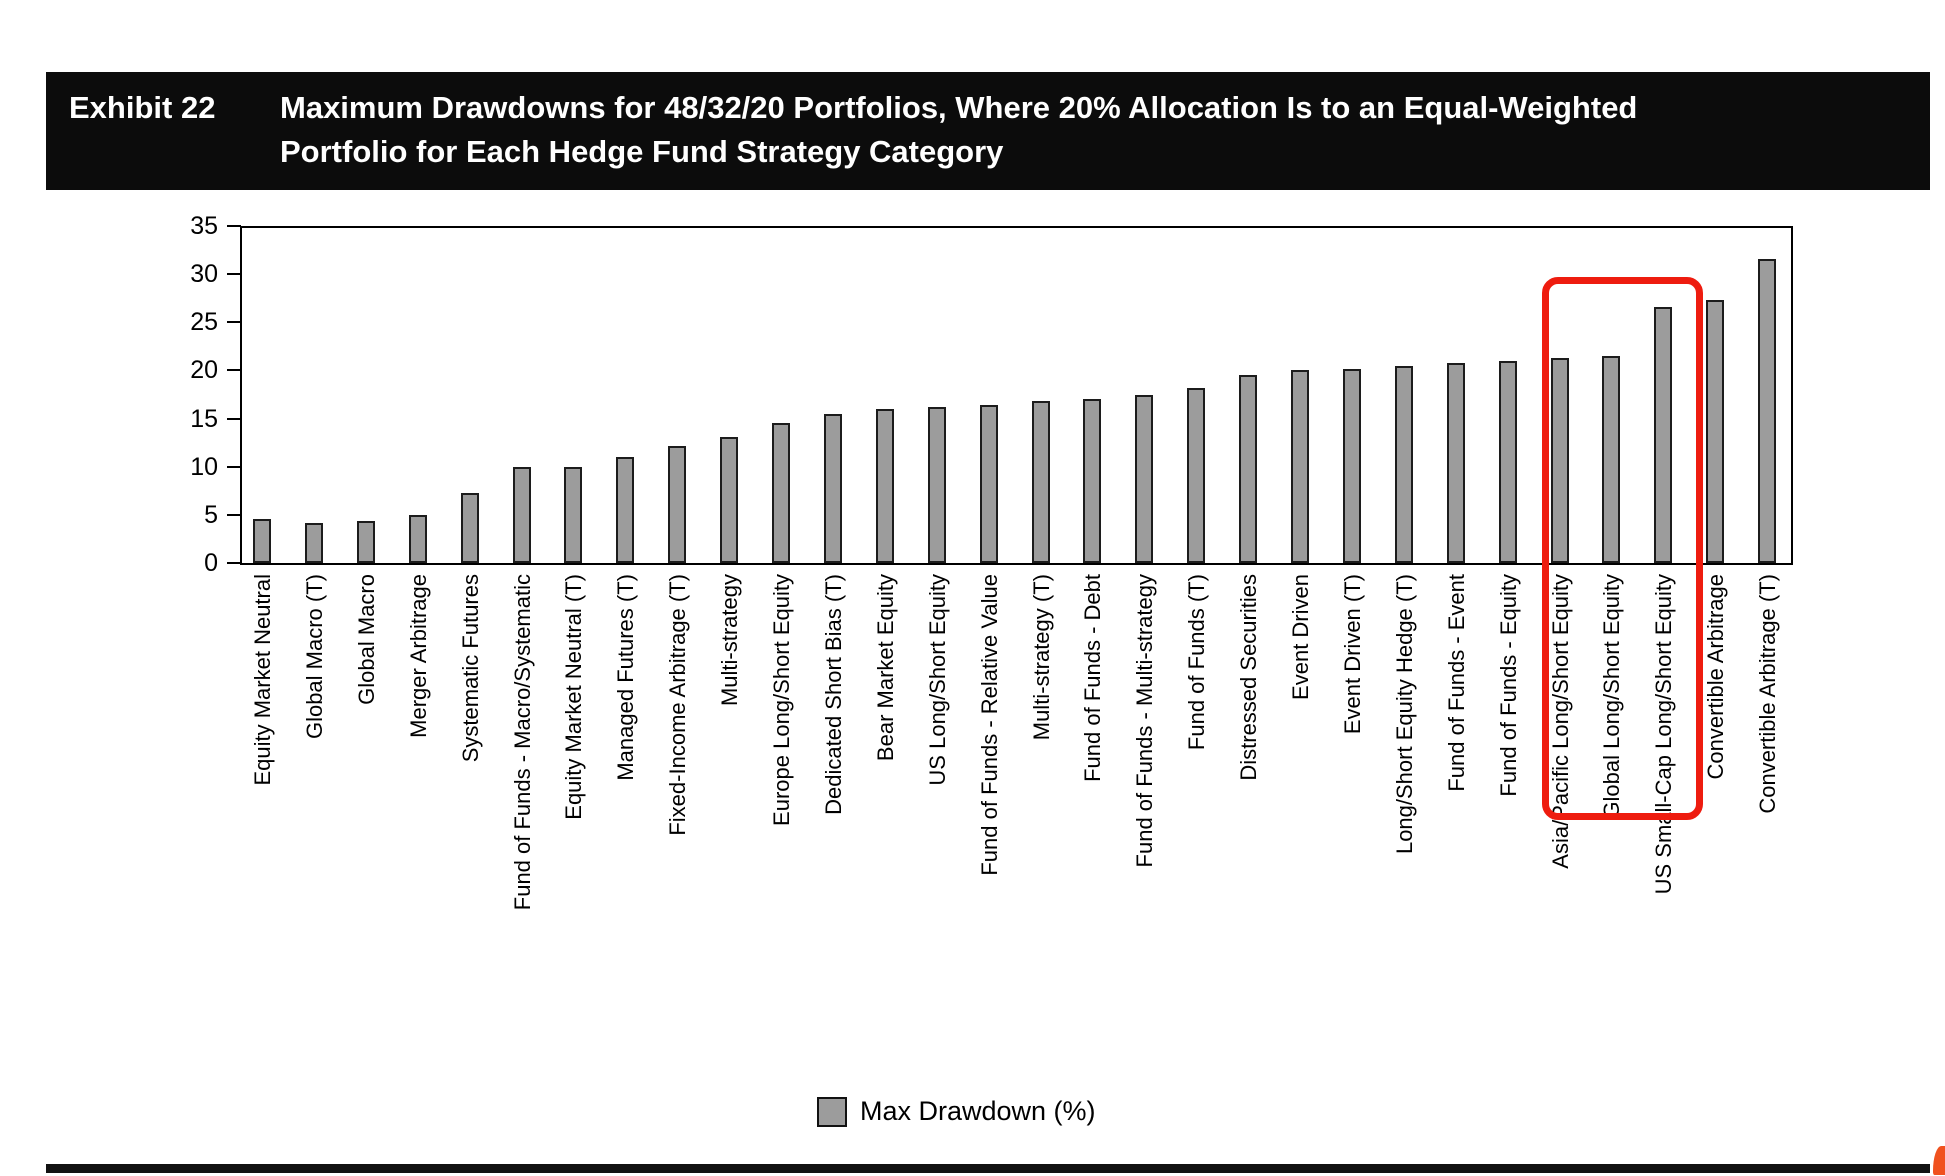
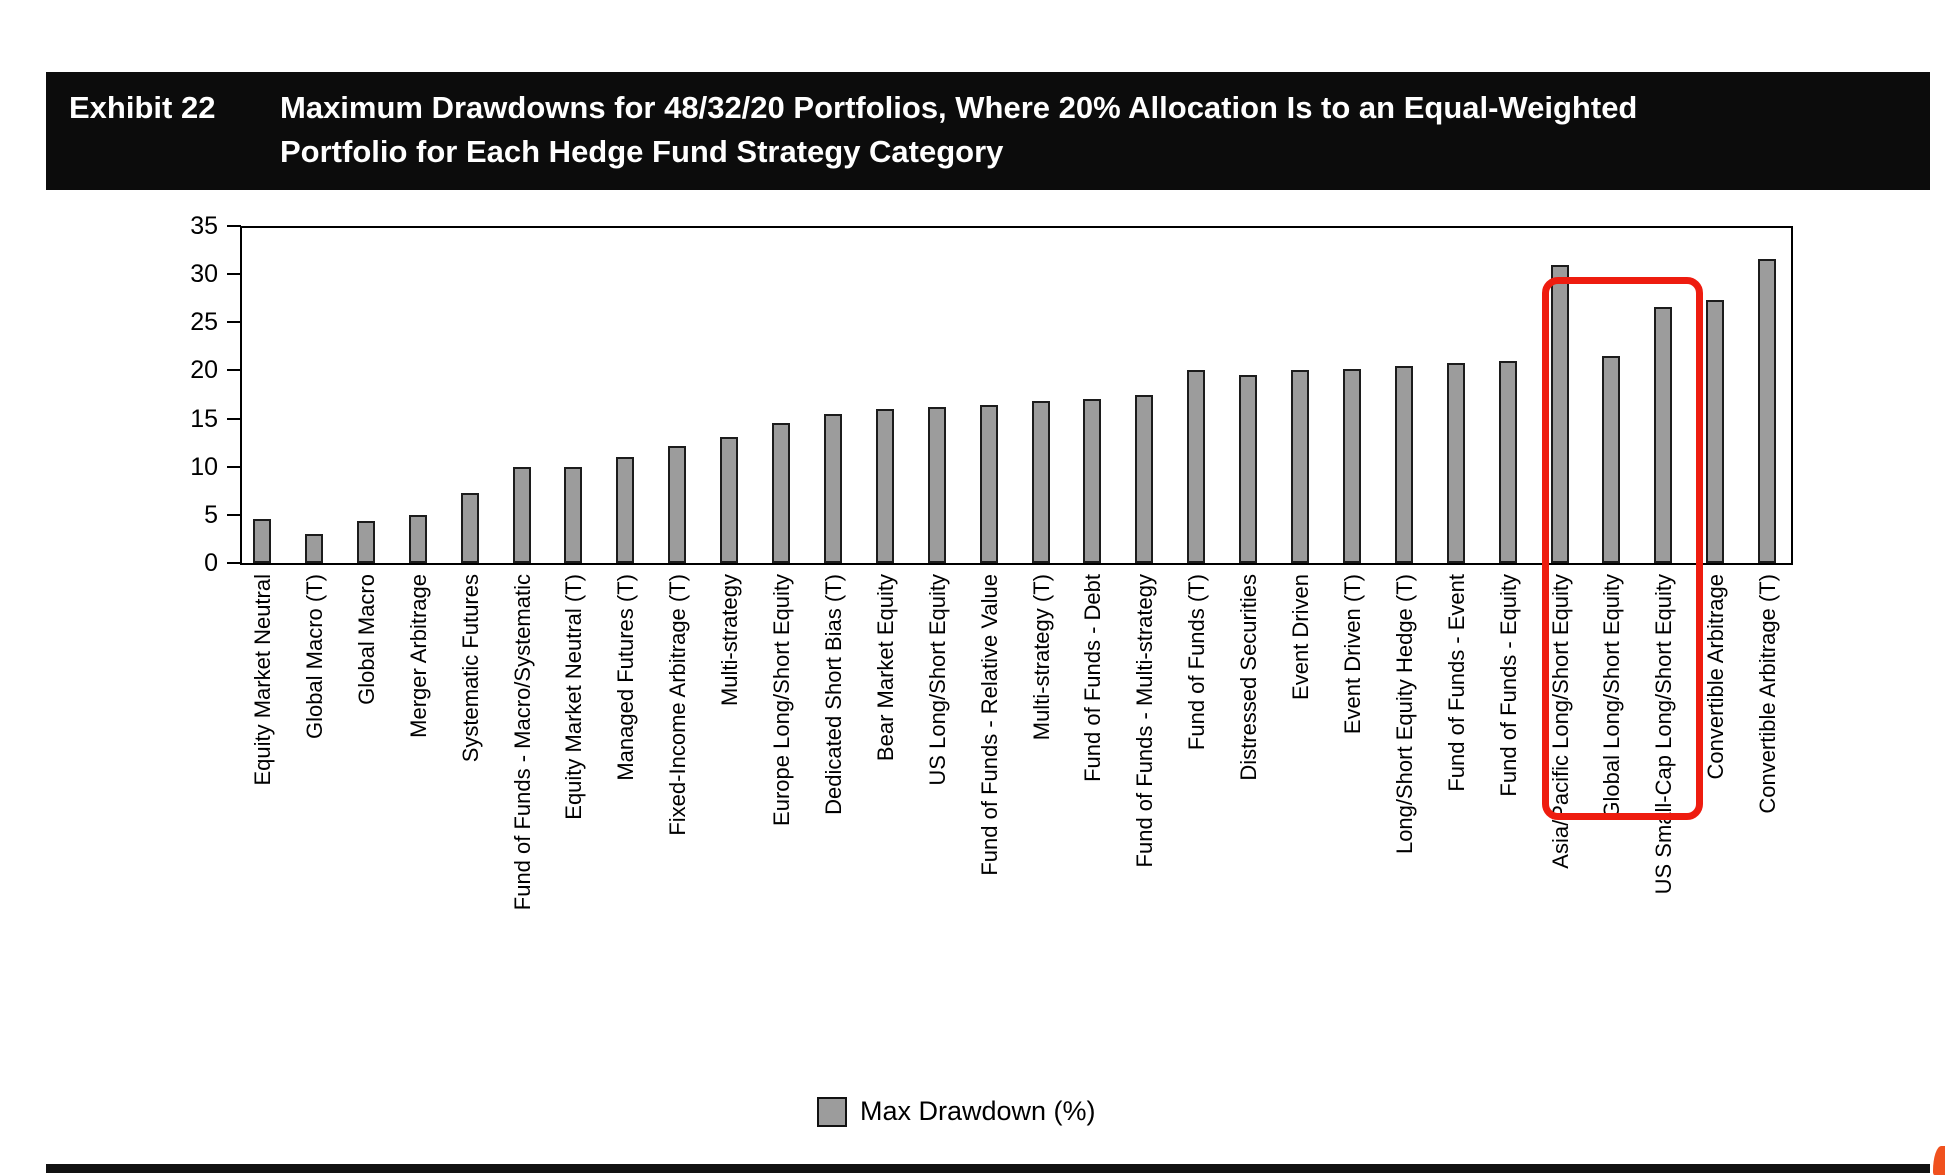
Global Macro (T): 4 -> 3
Fund of Funds (T): 18 -> 20
Asia/Pacific Long/Short Equity: 21 -> 31
